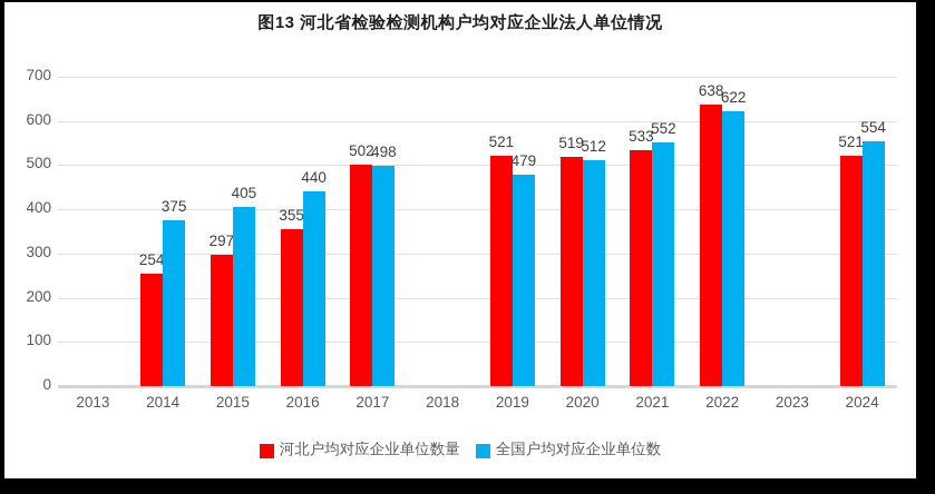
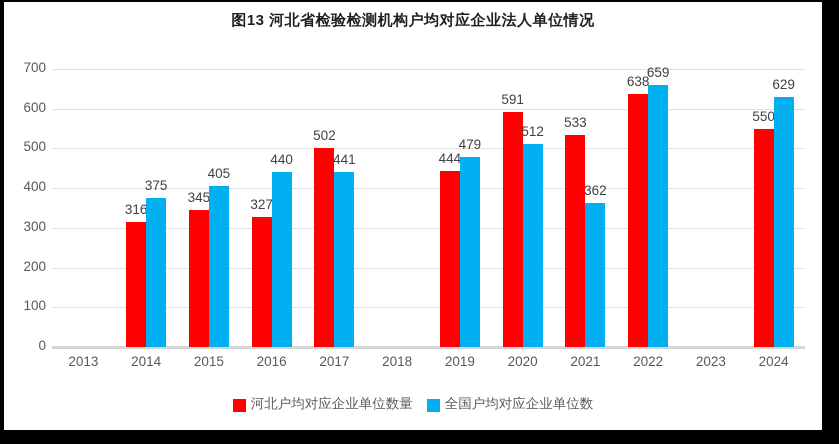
河北户均对应企业单位数量/2014: 254 -> 316
河北户均对应企业单位数量/2015: 297 -> 345
河北户均对应企业单位数量/2016: 355 -> 327
全国户均对应企业单位数/2017: 498 -> 441
河北户均对应企业单位数量/2019: 521 -> 444
河北户均对应企业单位数量/2020: 519 -> 591
全国户均对应企业单位数/2021: 552 -> 362
全国户均对应企业单位数/2022: 622 -> 659
河北户均对应企业单位数量/2024: 521 -> 550
全国户均对应企业单位数/2024: 554 -> 629
